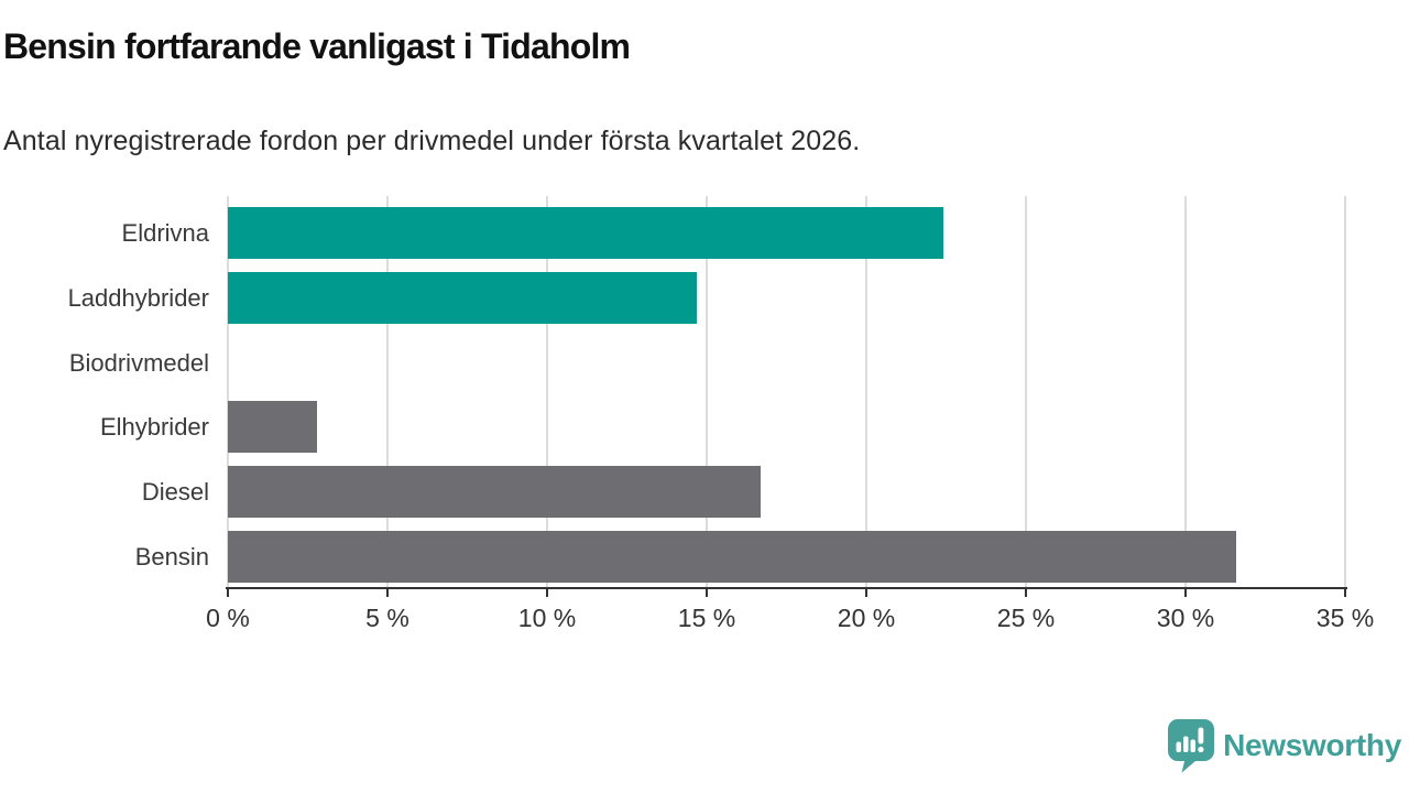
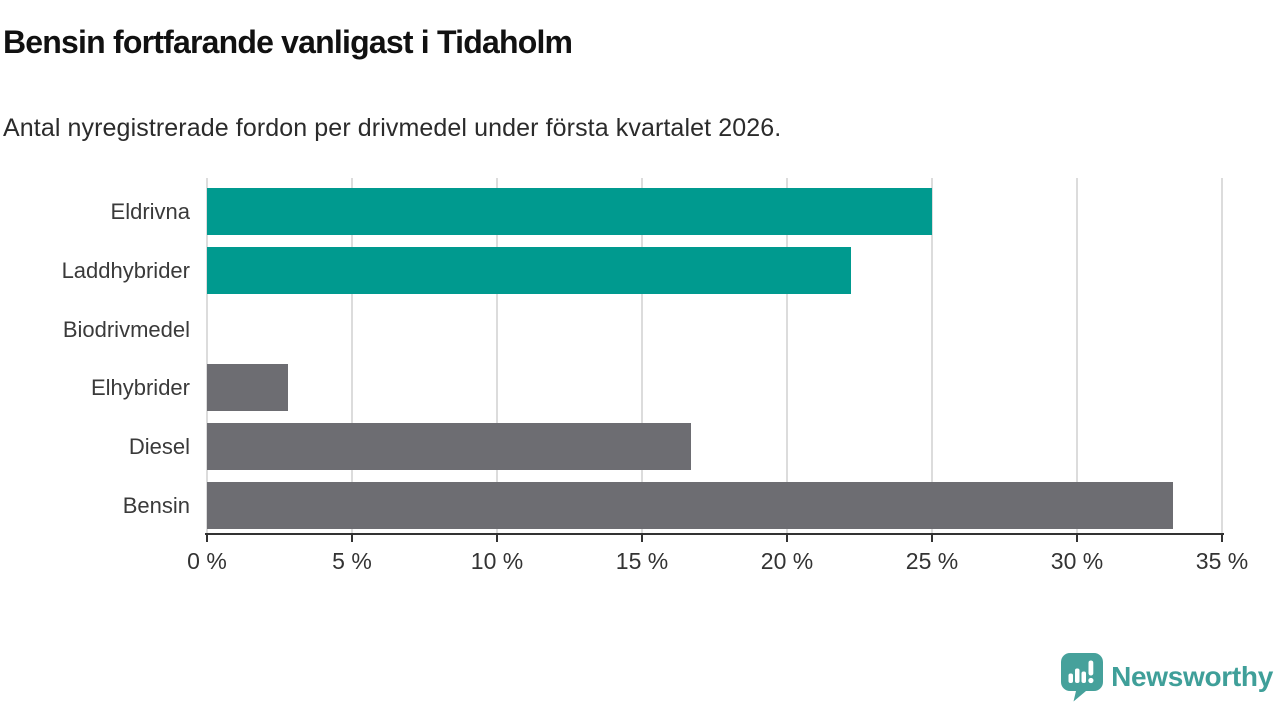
Eldrivna: 22.4% -> 25.0%
Laddhybrider: 14.7% -> 22.2%
Bensin: 31.6% -> 33.3%
